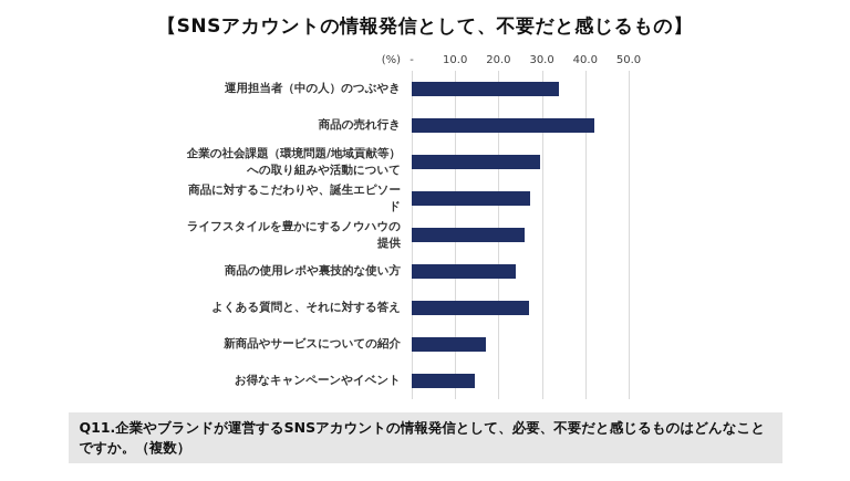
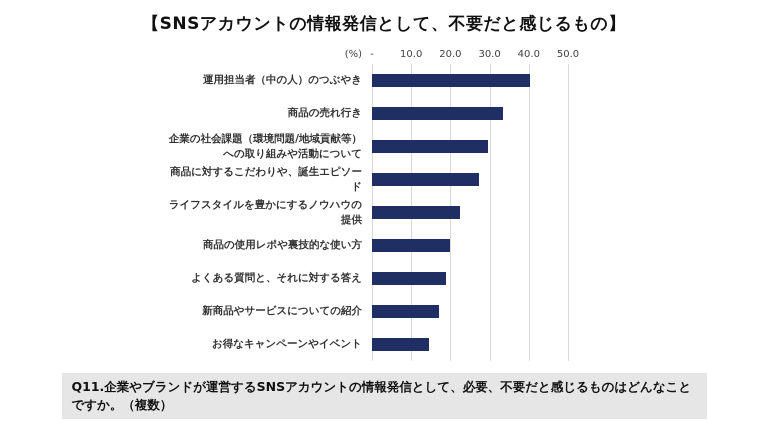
運用担当者（中の人）のつぶやき: 34 -> 40
商品の売れ行き: 42 -> 34
ライフスタイルを豊かにするノウハウの提供: 26 -> 22
商品の使用レポや裏技的な使い方: 24 -> 20
よくある質問と、それに対する答え: 27 -> 19
